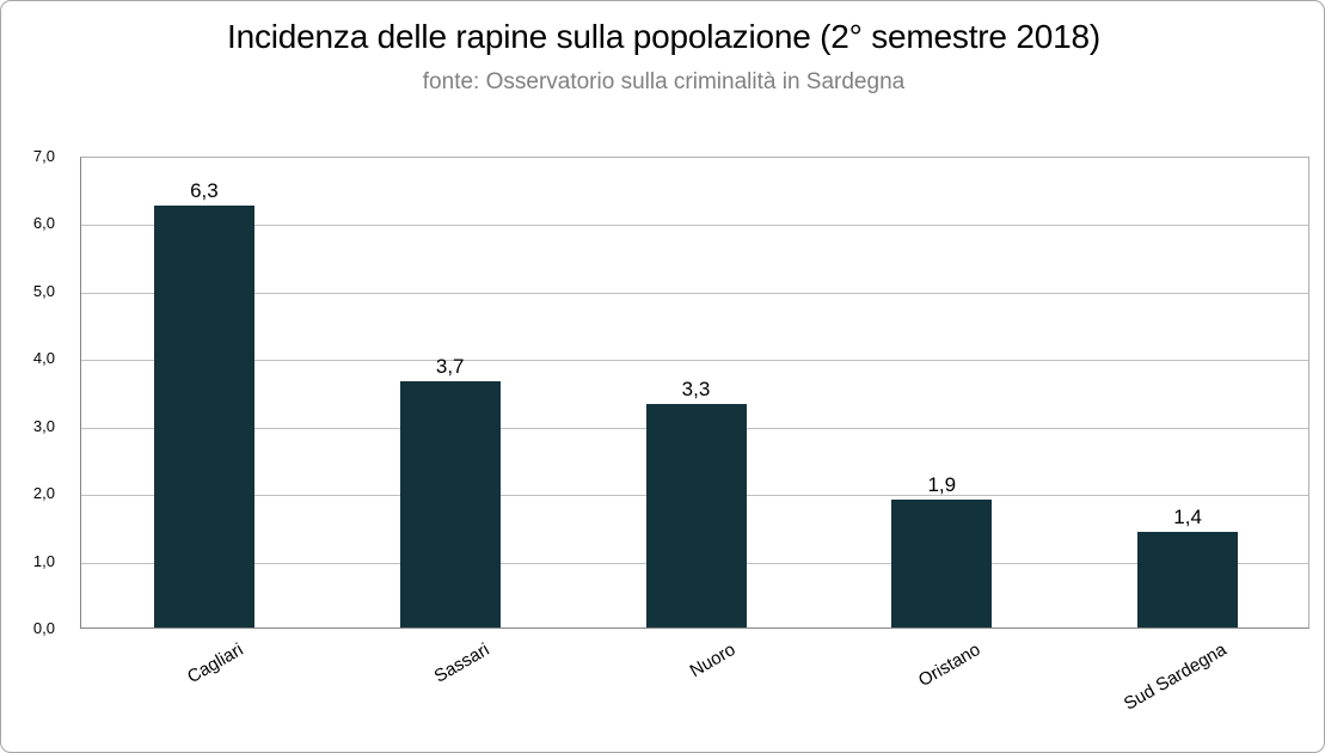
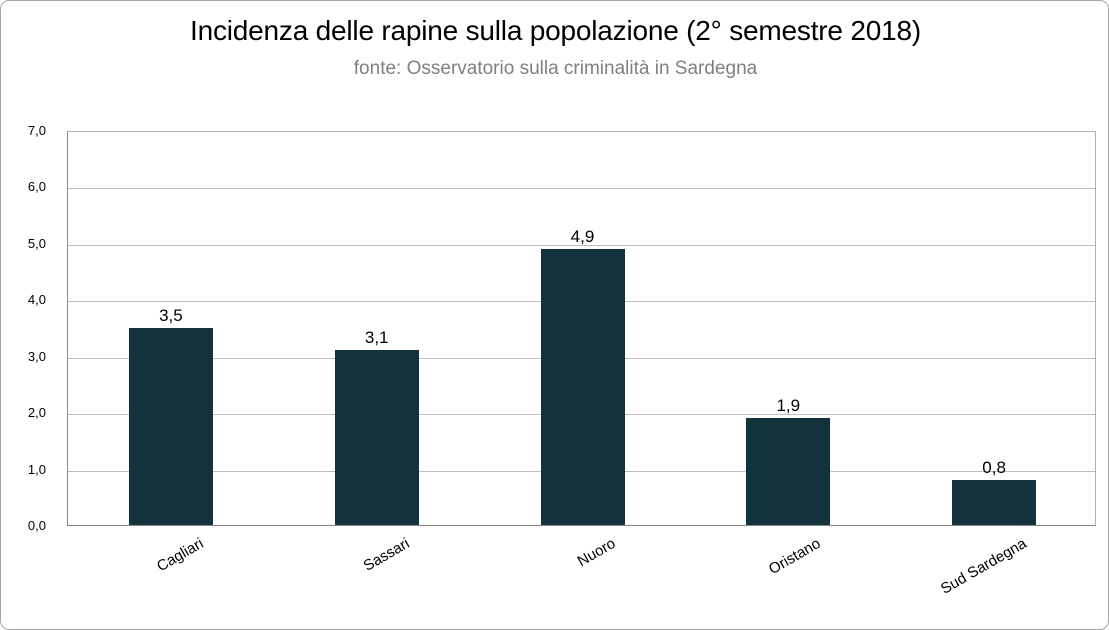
Cagliari: 6,3 -> 3,5
Sassari: 3,7 -> 3,1
Nuoro: 3,3 -> 4,9
Sud Sardegna: 1,4 -> 0,8
